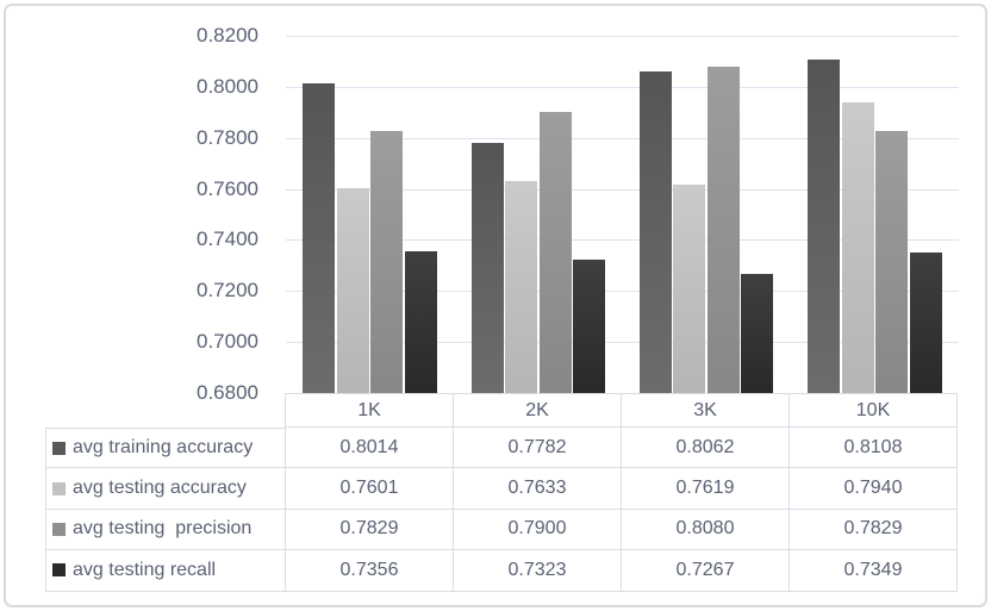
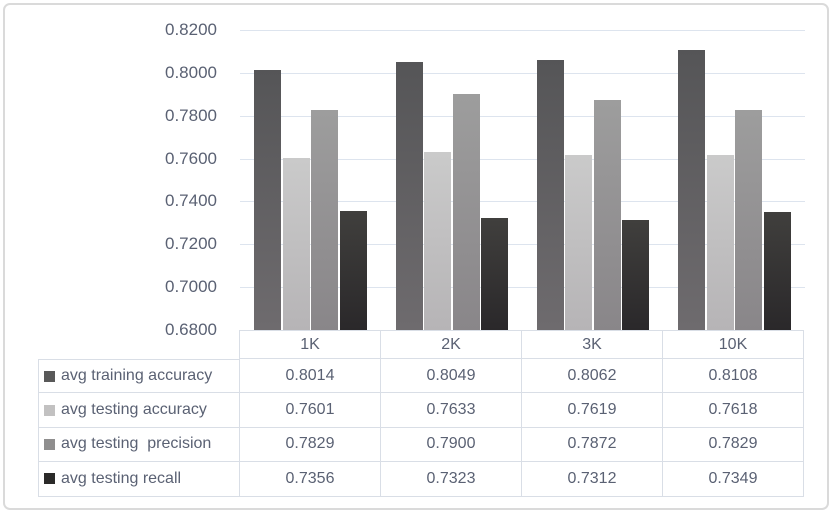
avg training accuracy/2K: 0.7782 -> 0.8049
avg testing precision/3K: 0.8080 -> 0.7872
avg testing recall/3K: 0.7267 -> 0.7312
avg testing accuracy/10K: 0.7940 -> 0.7618
